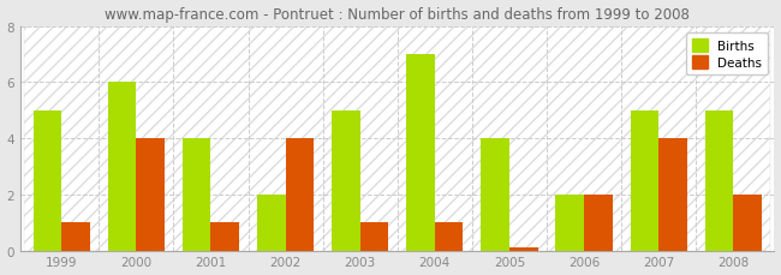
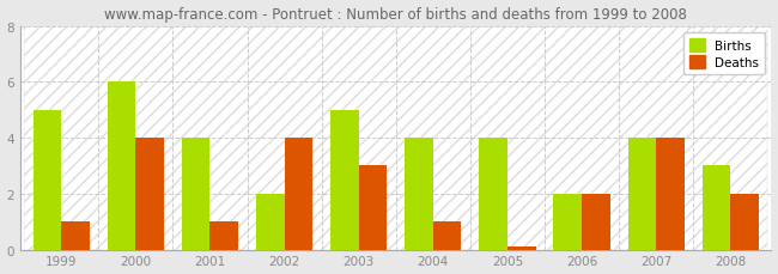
Deaths/2003: 1.00 -> 3.00
Births/2004: 7 -> 4
Births/2007: 5 -> 4
Births/2008: 5 -> 3
